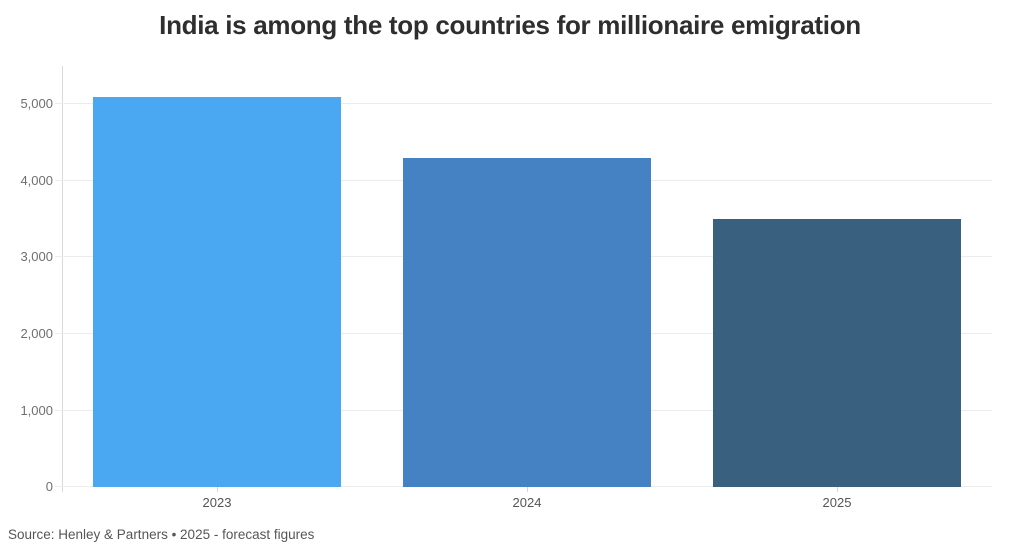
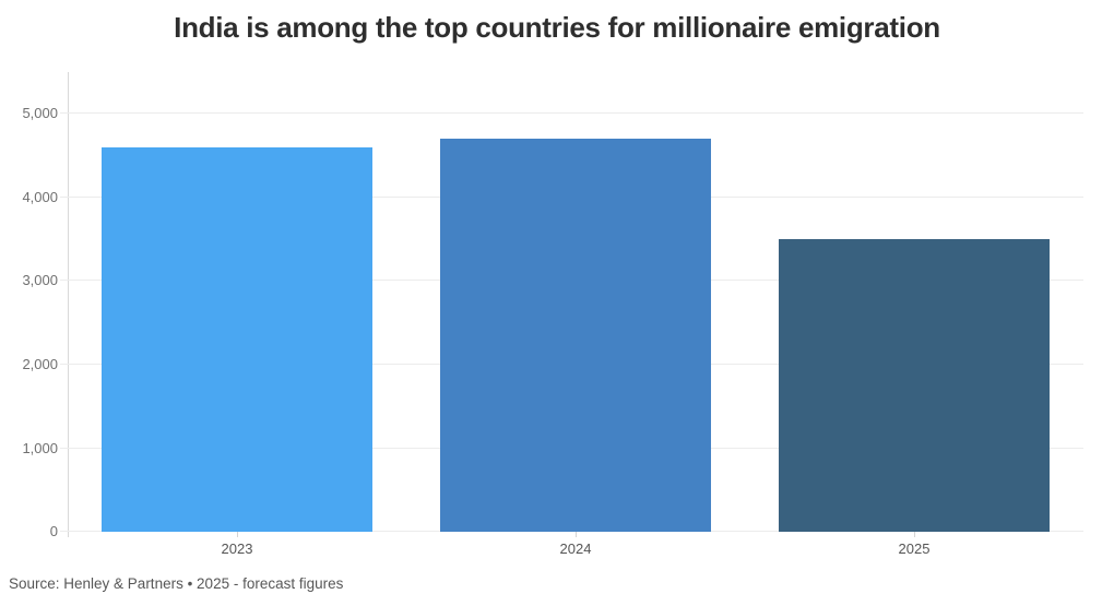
2023: 5100 -> 4600
2024: 4300 -> 4700
